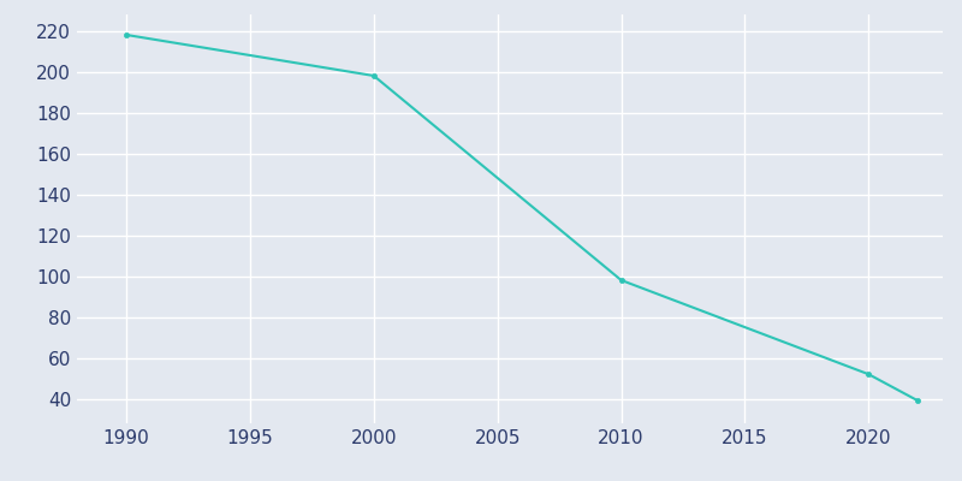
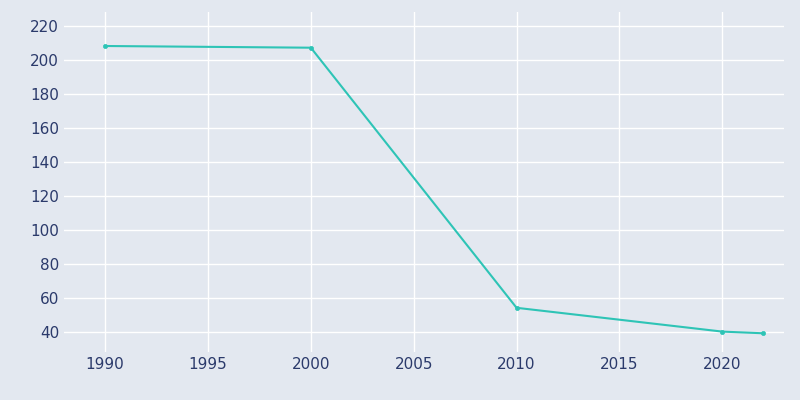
1990: 218 -> 208
2000: 198 -> 207
2010: 98 -> 54
2020: 52 -> 40
